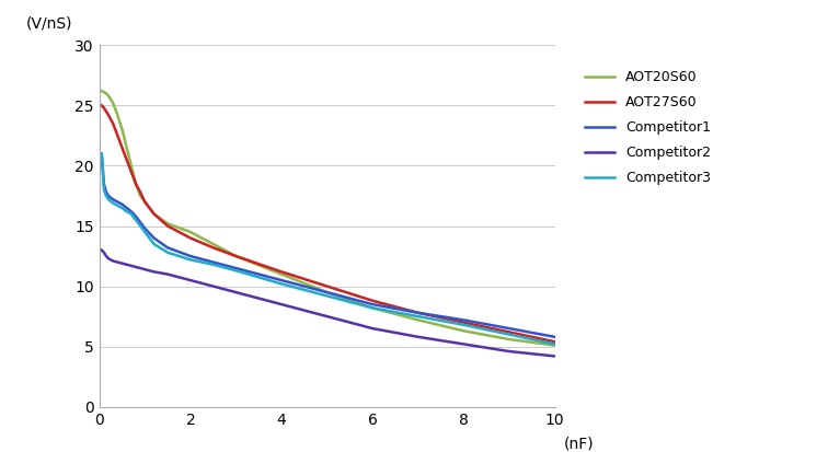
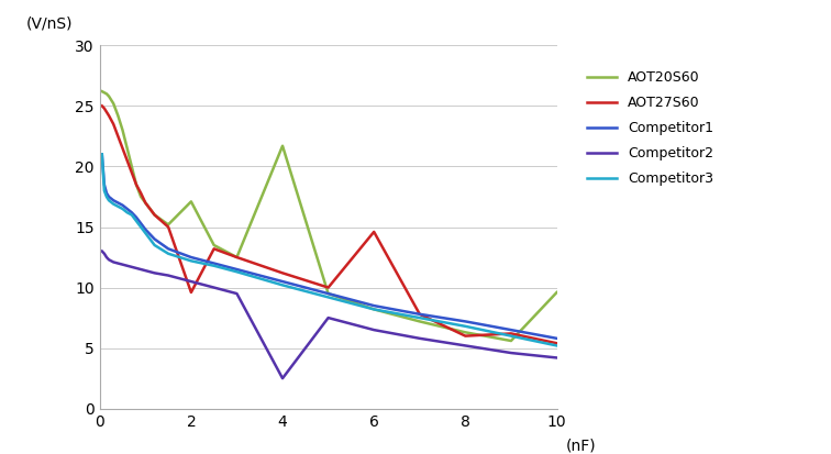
AOT20S60/2: 14.5 -> 17.1
AOT27S60/2: 14.0 -> 9.6
AOT20S60/4: 11.0 -> 21.7
Competitor2/4: 8.5 -> 2.5
AOT27S60/6: 8.8 -> 14.6
AOT27S60/8: 7.0 -> 6.0
AOT20S60/10: 5.1 -> 9.6
